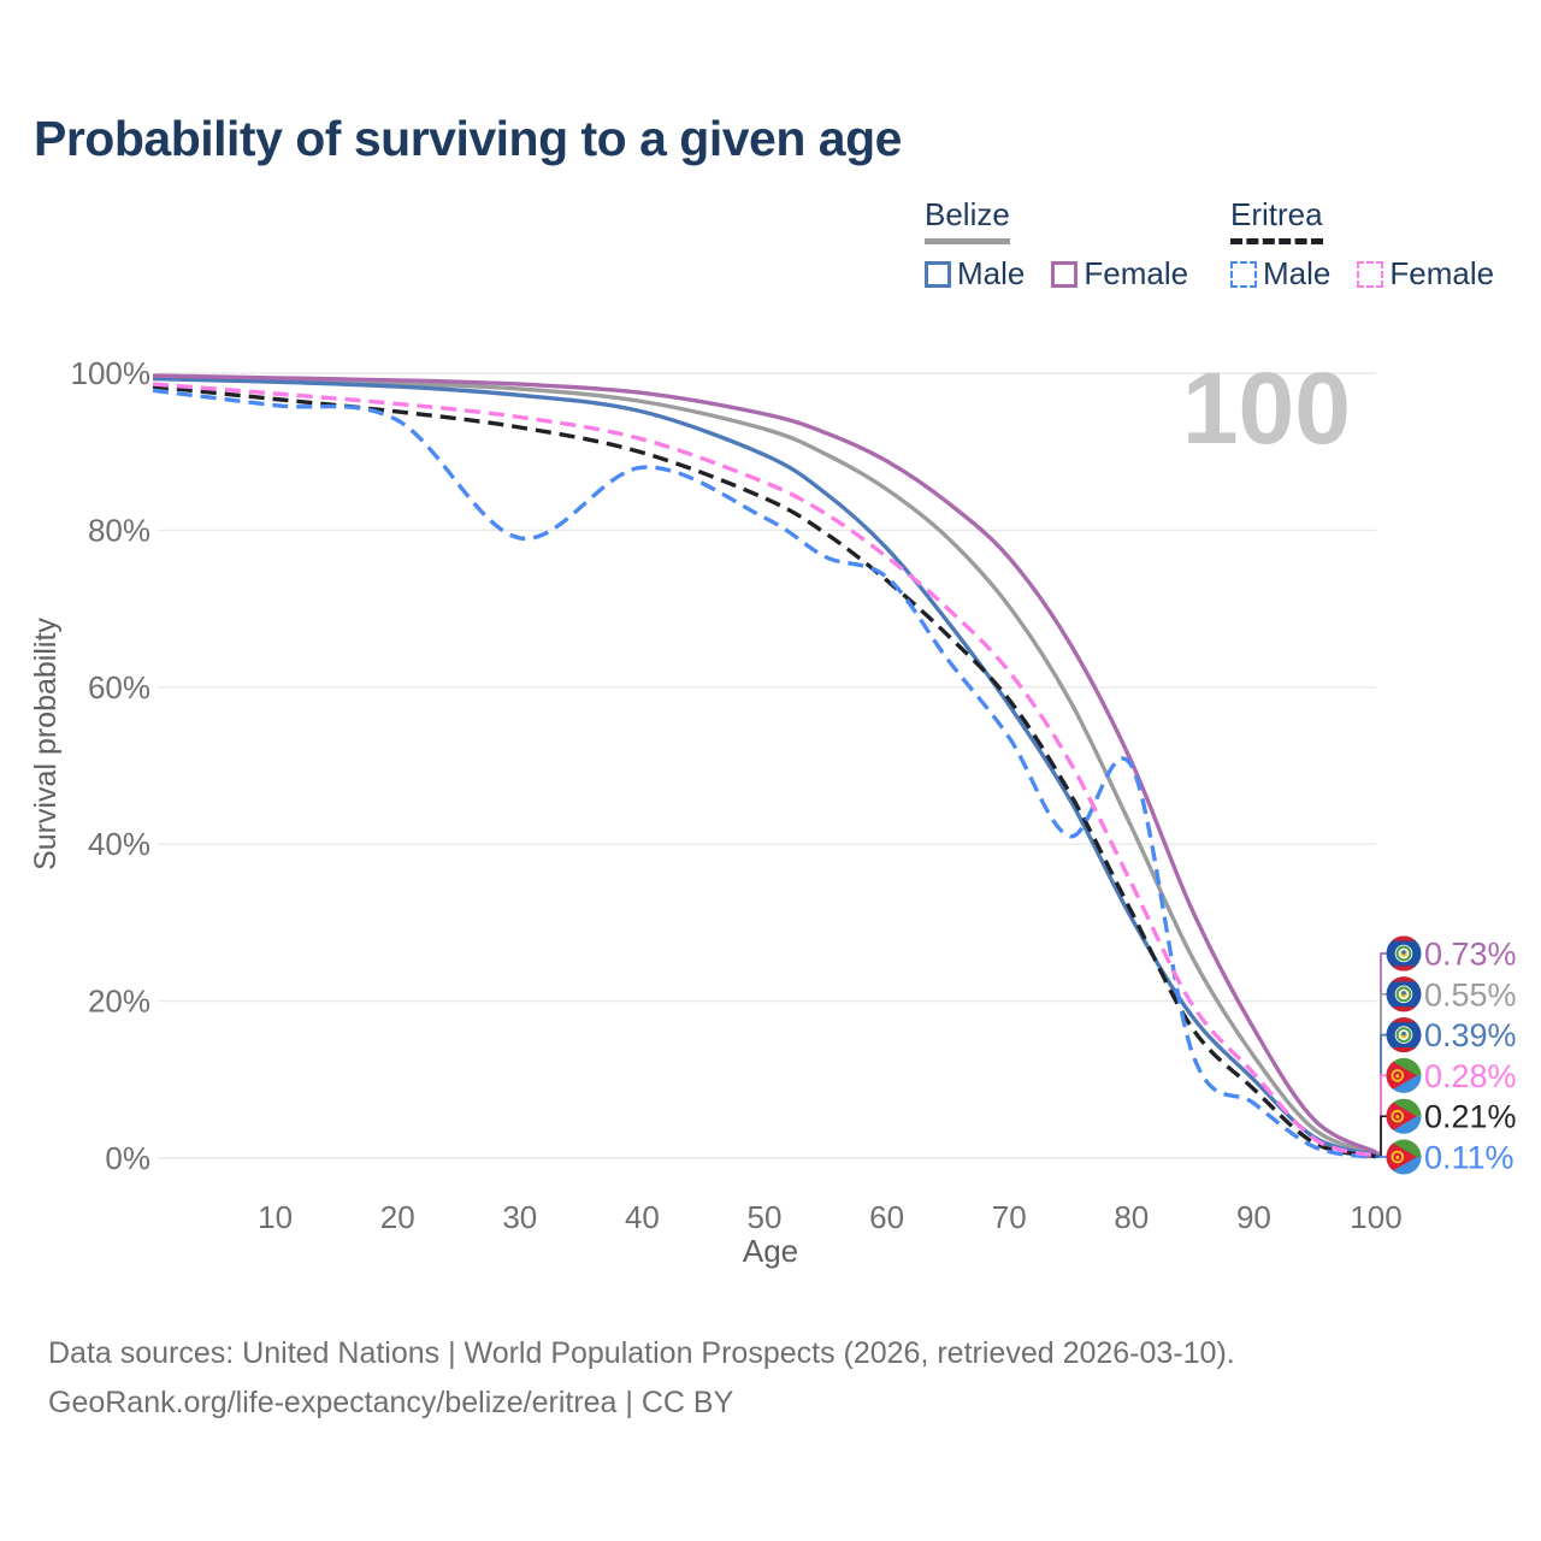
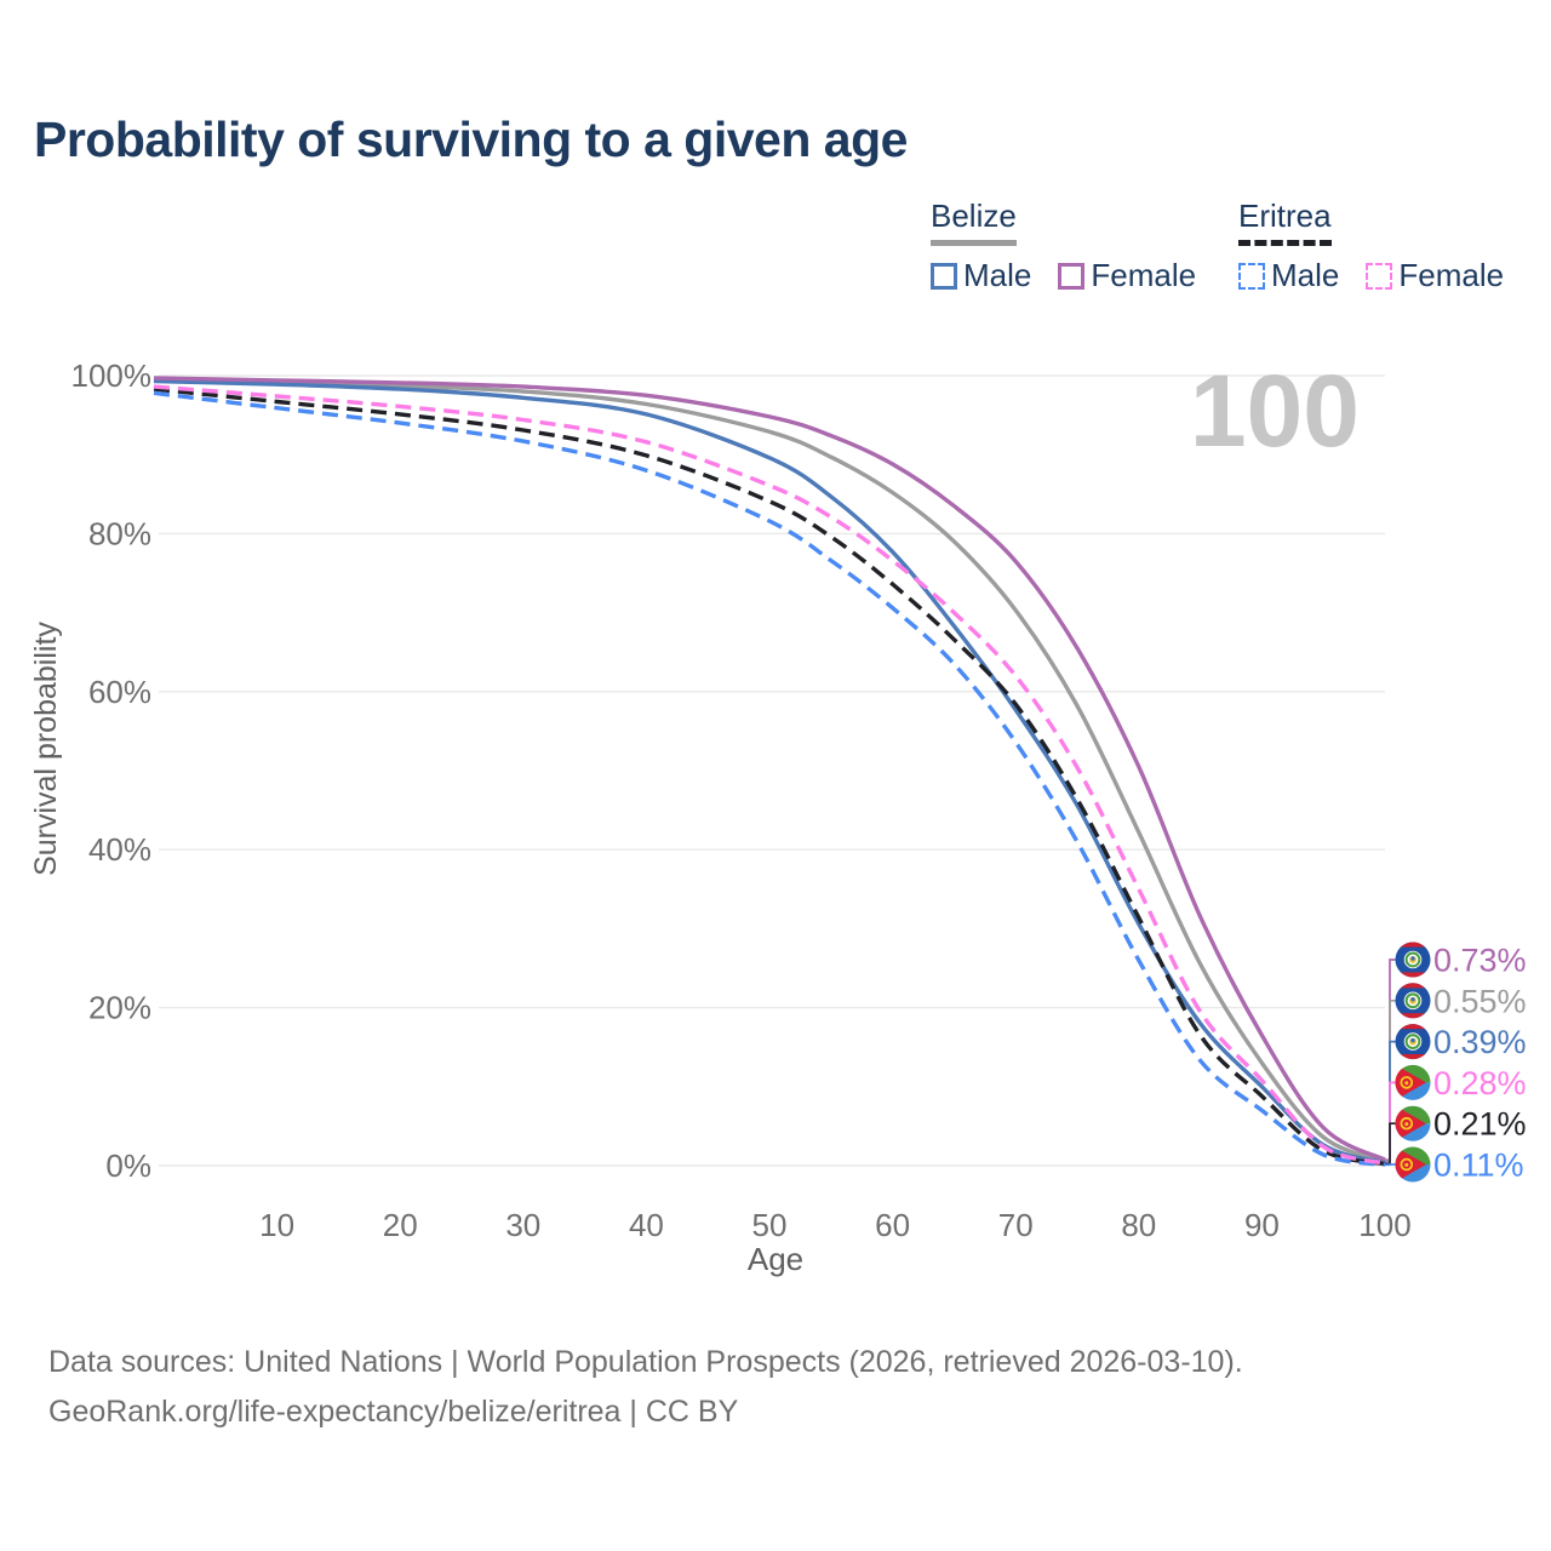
Eritrea Male/30: 79% -> 92%
Eritrea Male/60: 74% -> 71%
Eritrea Male/80: 50% -> 26%
